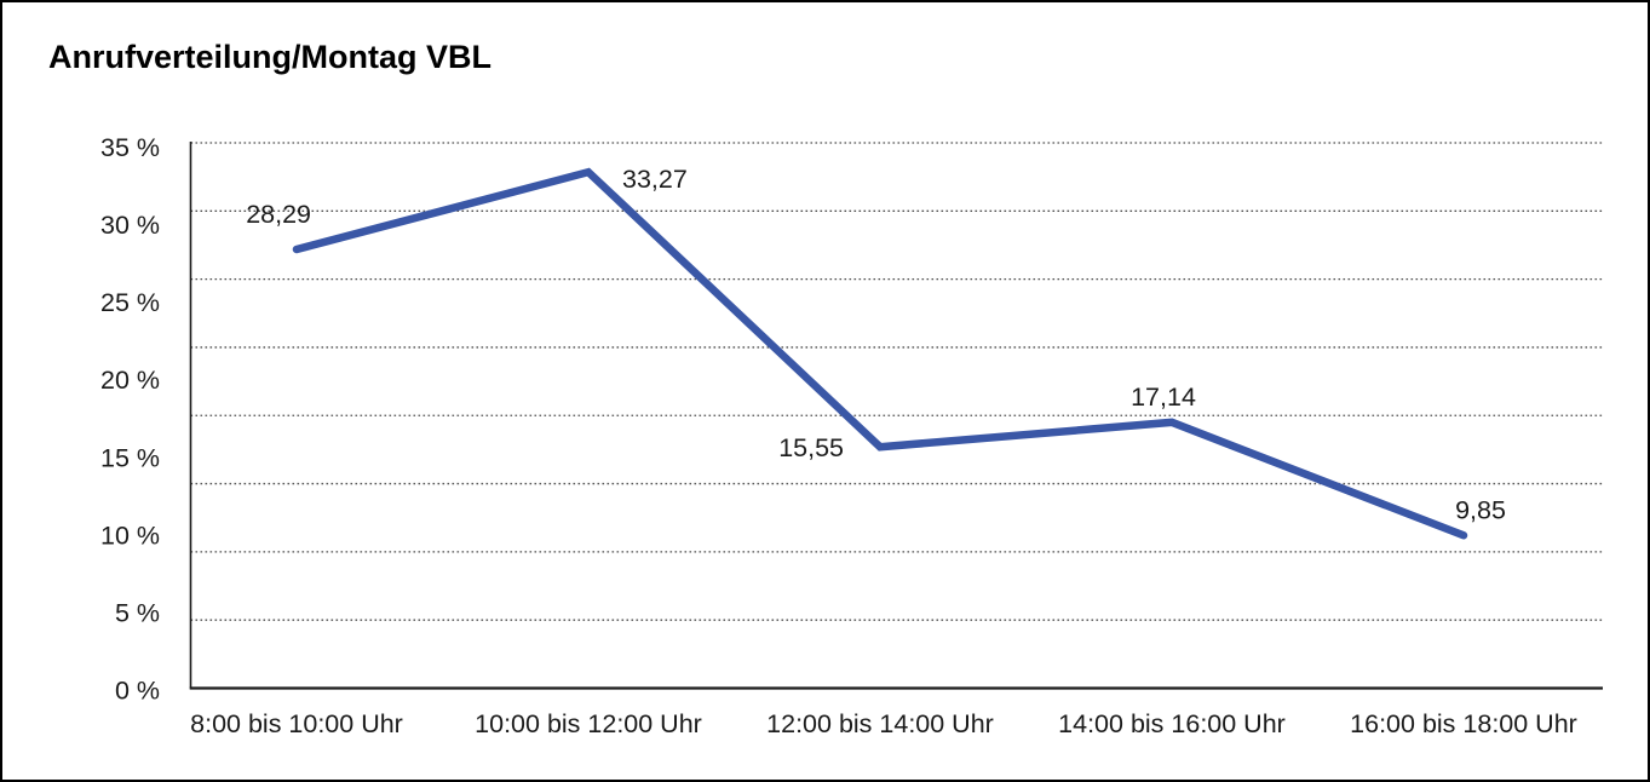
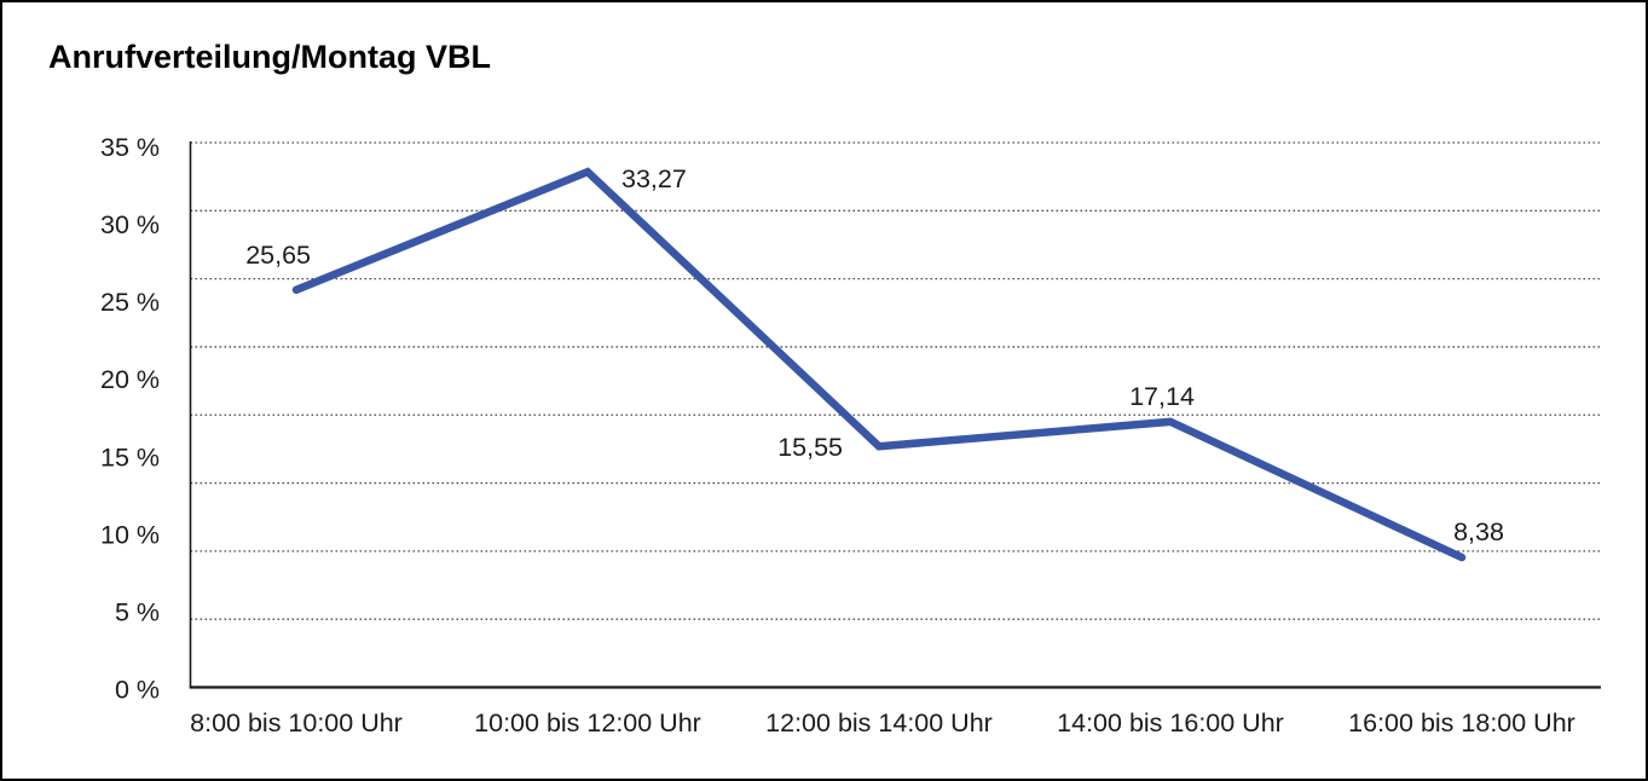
8:00 bis 10:00 Uhr: 28,29 -> 25,65
16:00 bis 18:00 Uhr: 9,85 -> 8,38
